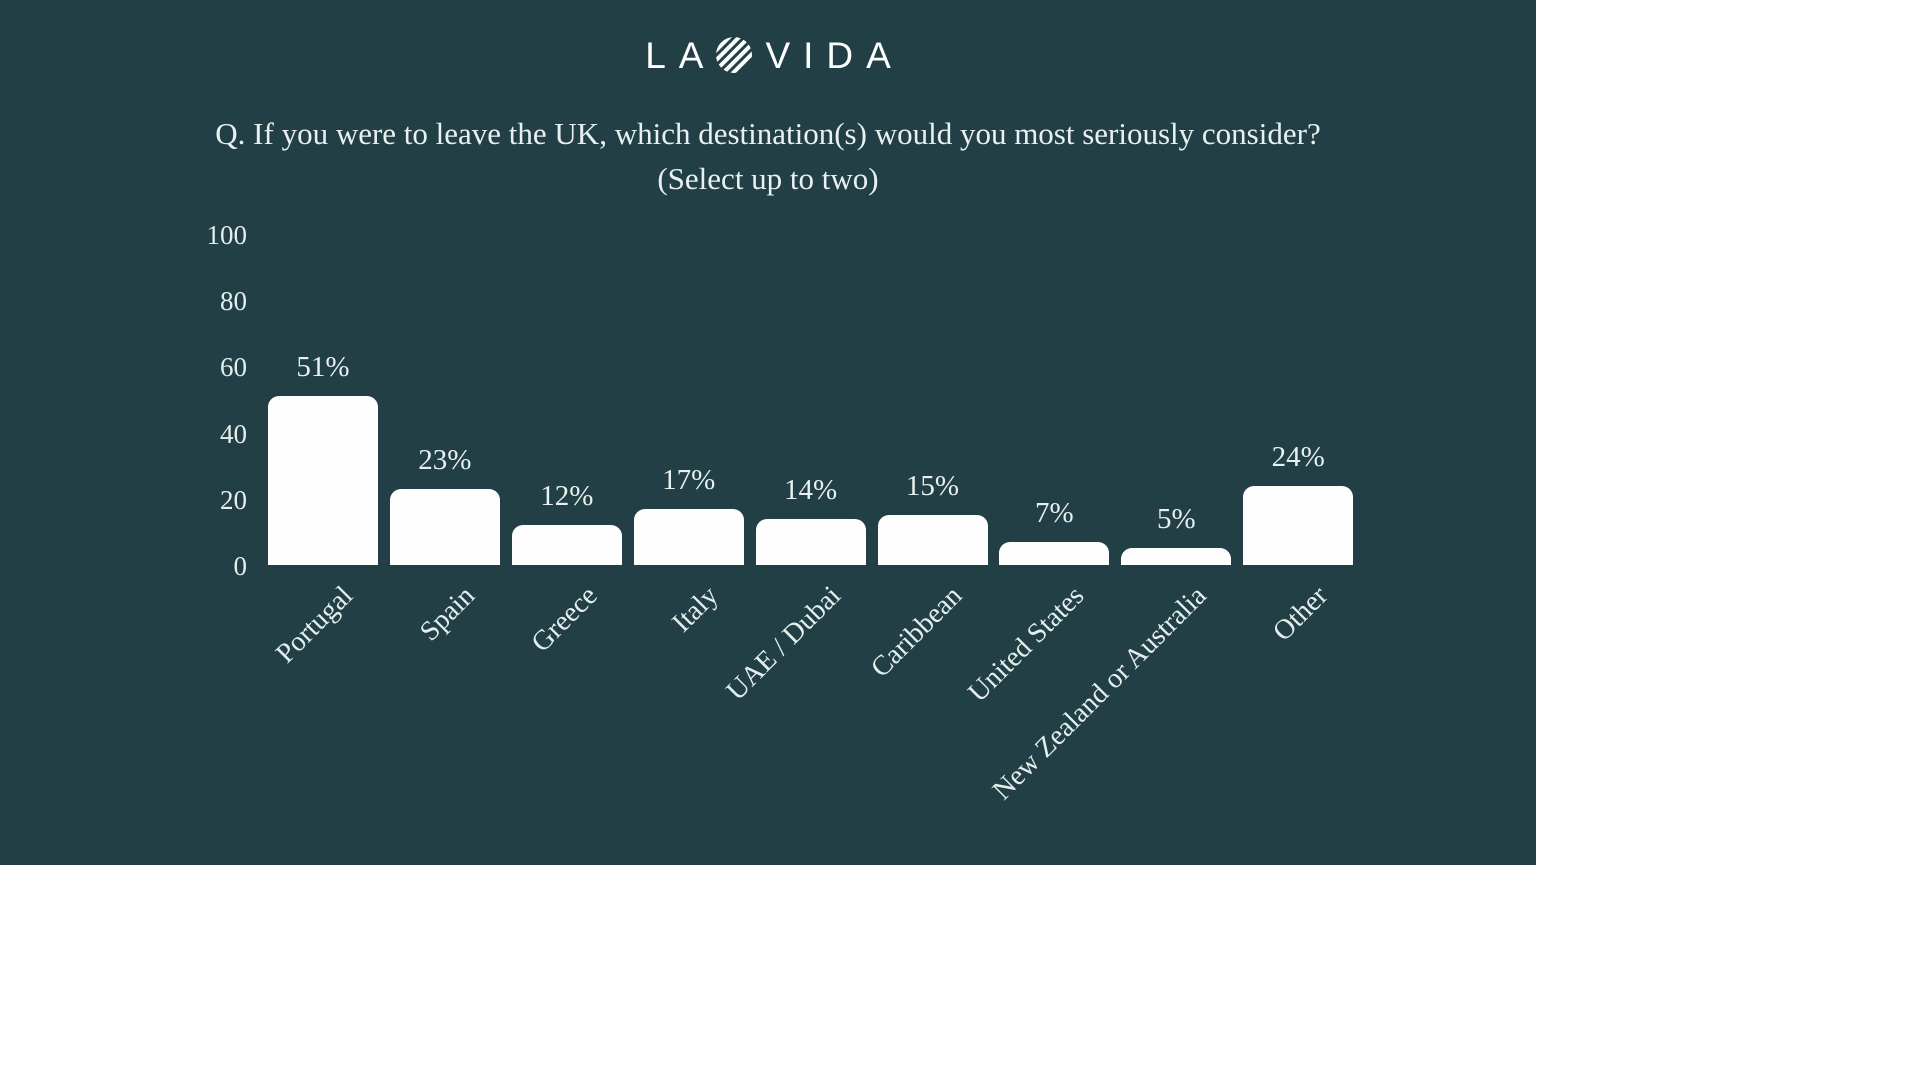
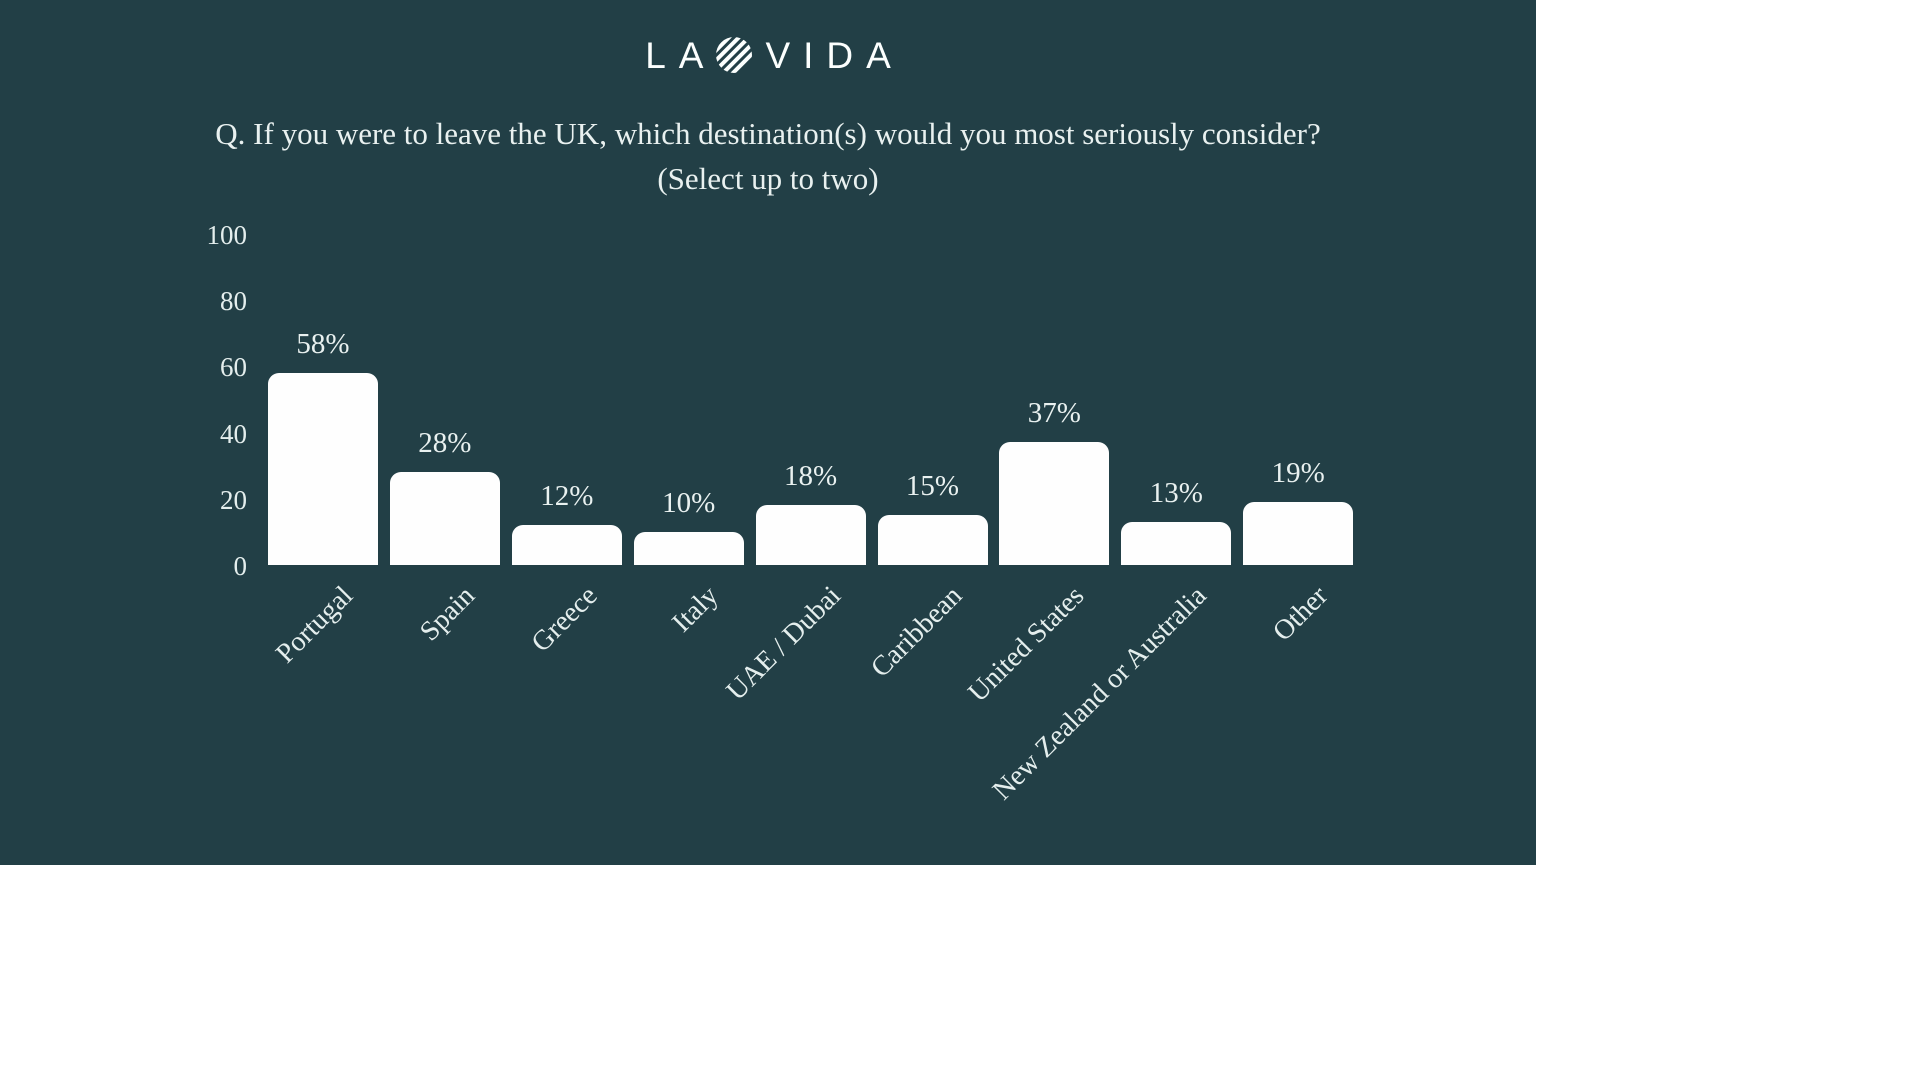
Portugal: 51% -> 58%
Spain: 23% -> 28%
Italy: 17% -> 10%
UAE / Dubai: 14% -> 18%
United States: 7% -> 37%
New Zealand or Australia: 5% -> 13%
Other: 24% -> 19%
